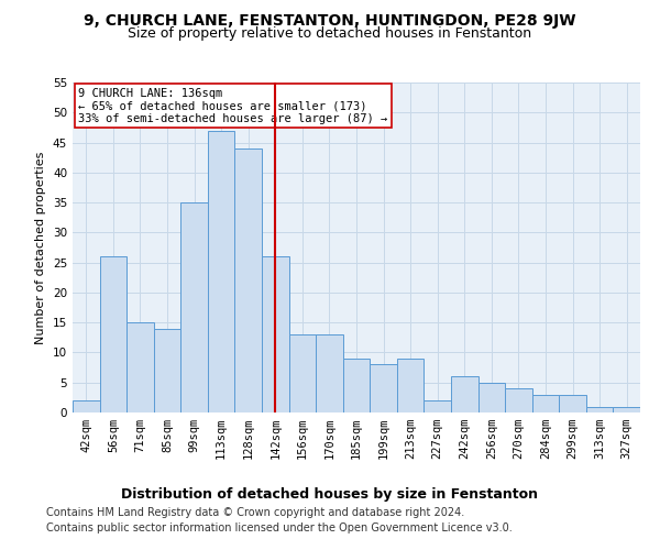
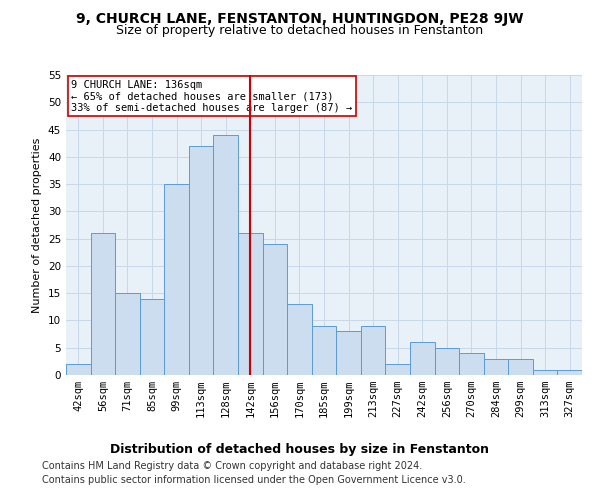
113sqm: 47 -> 42
156sqm: 13 -> 24
